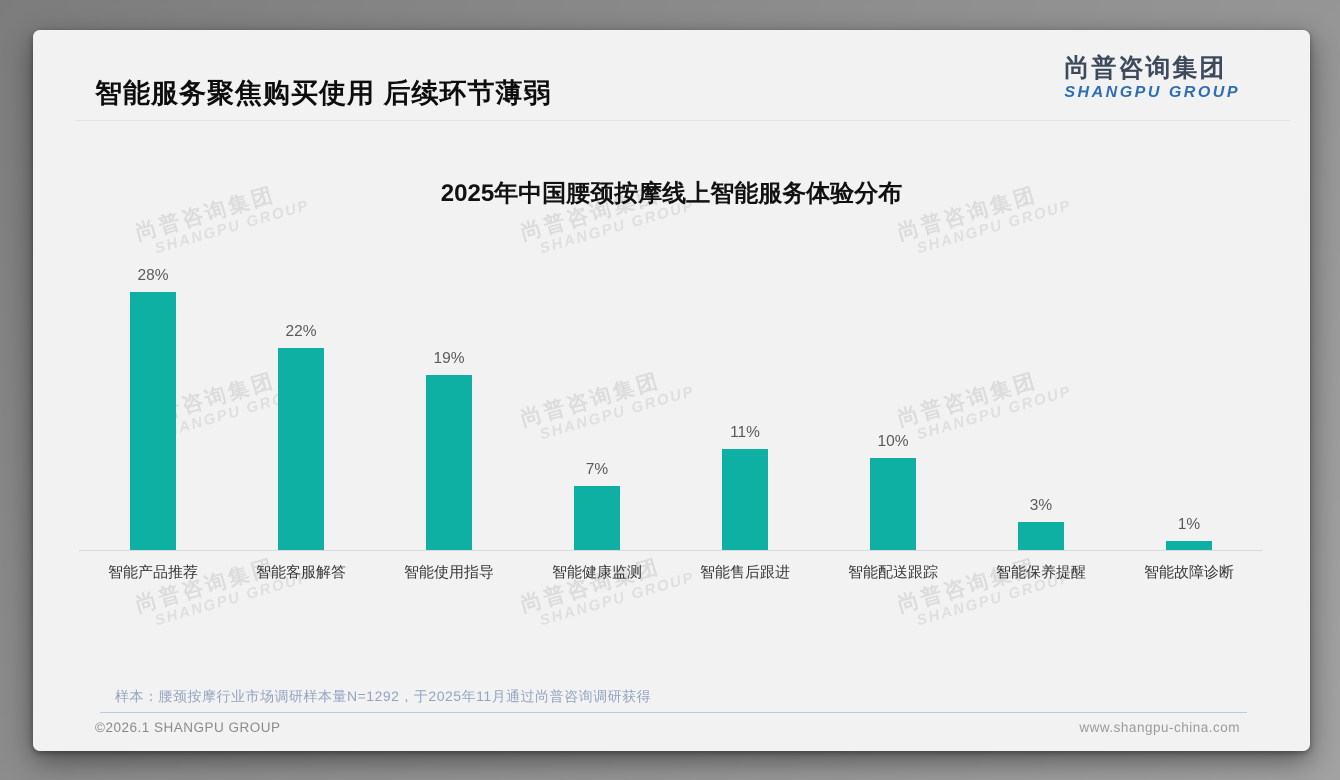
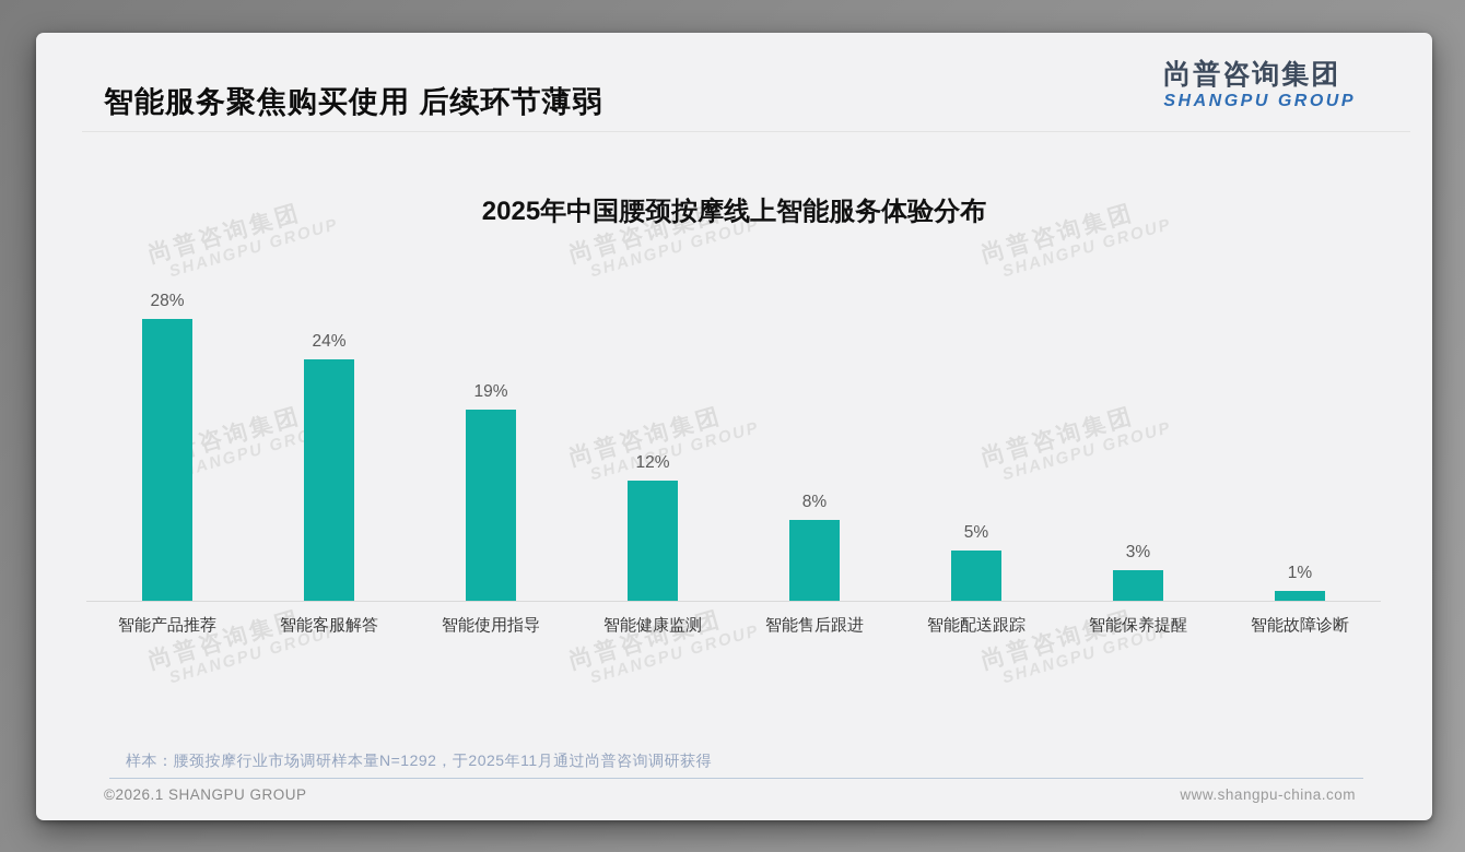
智能客服解答: 22% -> 24%
智能健康监测: 7% -> 12%
智能售后跟进: 11% -> 8%
智能配送跟踪: 10% -> 5%
